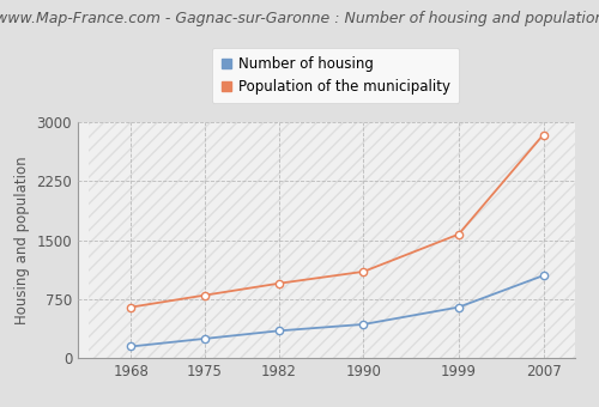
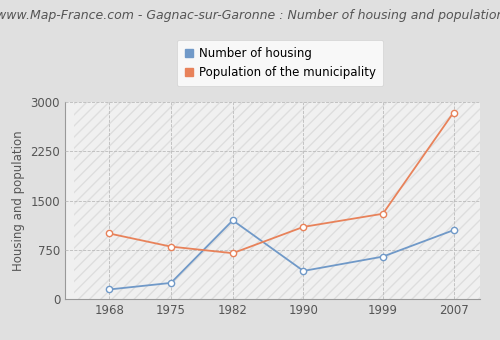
Population of the municipality/1968: 650 -> 1000
Number of housing/1982: 350 -> 1200
Population of the municipality/1982: 950 -> 700
Population of the municipality/1999: 1580 -> 1300
